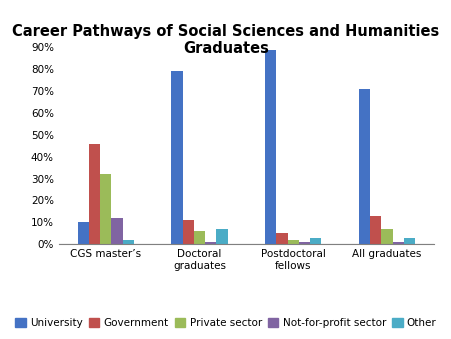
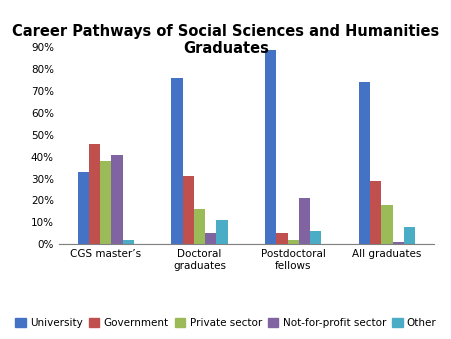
University/CGS master’s: 10% -> 33%
Private sector/CGS master’s: 32% -> 38%
Not-for-profit sector/CGS master’s: 12% -> 41%
University/Doctoral graduates: 79% -> 76%
Government/Doctoral graduates: 11% -> 31%
Private sector/Doctoral graduates: 6% -> 16%
Not-for-profit sector/Doctoral graduates: 1% -> 5%
Other/Doctoral graduates: 7% -> 11%
Not-for-profit sector/Postdoctoral fellows: 1% -> 21%
Other/Postdoctoral fellows: 3% -> 6%
University/All graduates: 71% -> 74%
Government/All graduates: 13% -> 29%
Private sector/All graduates: 7% -> 18%
Other/All graduates: 3% -> 8%
